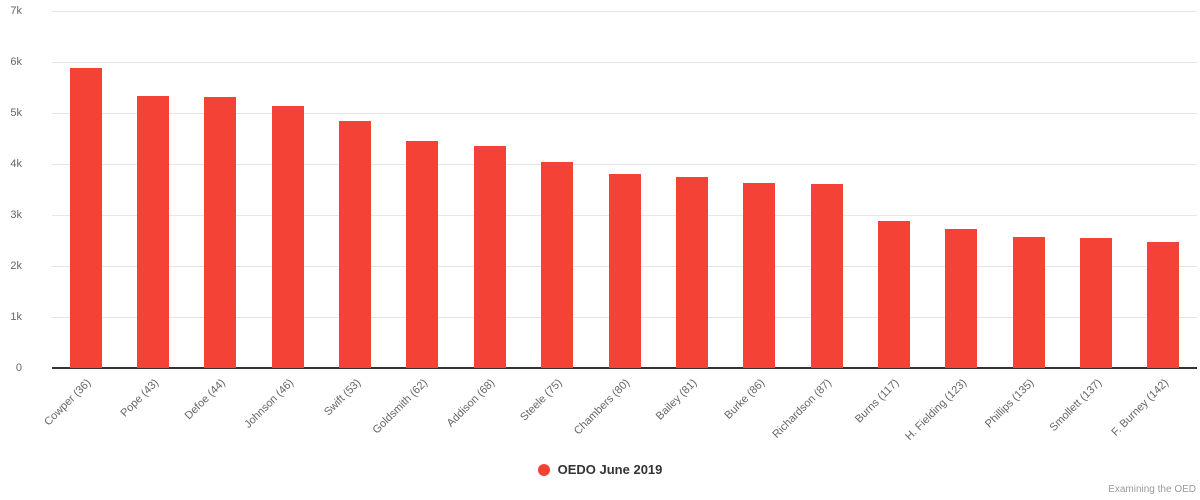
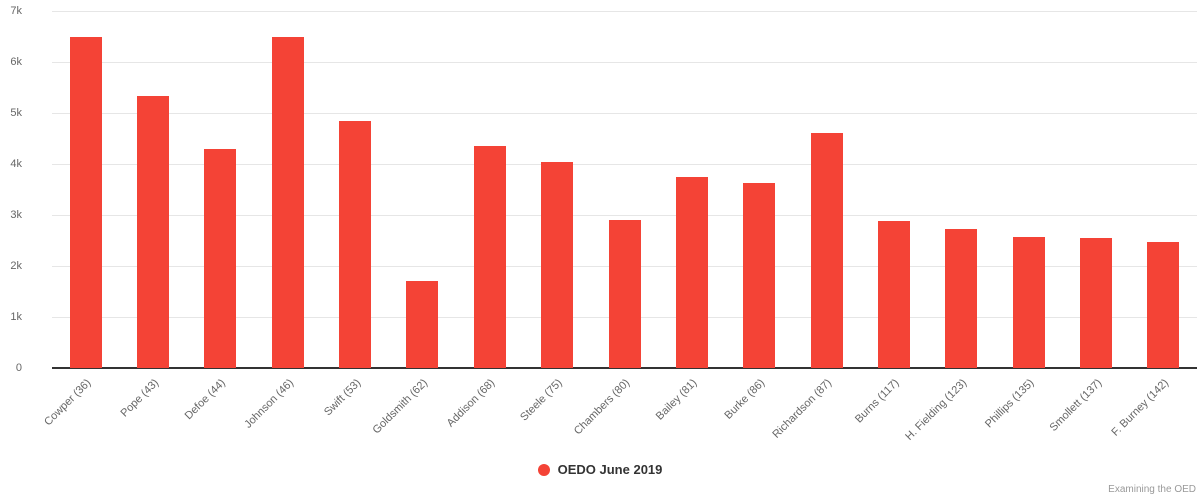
Cowper (36): 5.9k -> 6.5k
Defoe (44): 5.3k -> 4.3k
Johnson (46): 5.1k -> 6.5k
Goldsmith (62): 4.5k -> 1.7k
Chambers (80): 3.8k -> 2.9k
Richardson (87): 3.6k -> 4.6k
